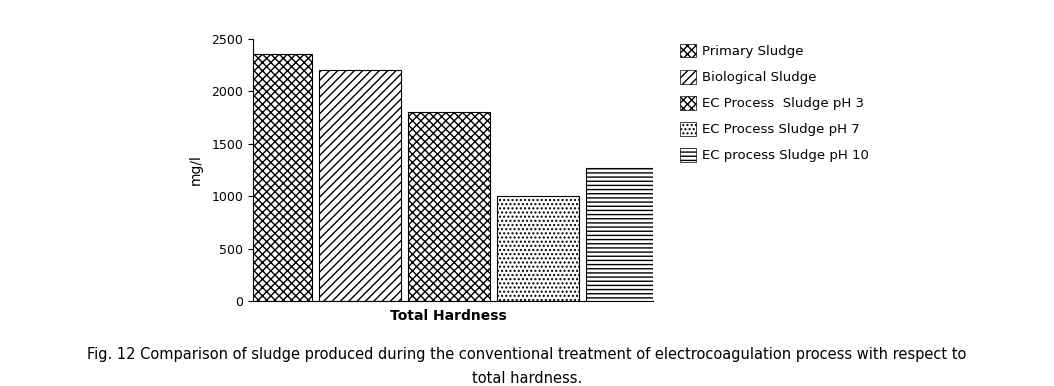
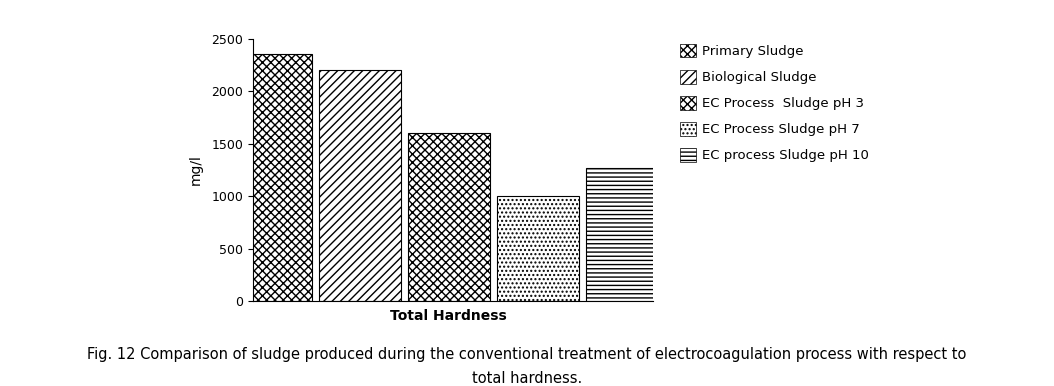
Total Hardness: 1800 -> 1600
